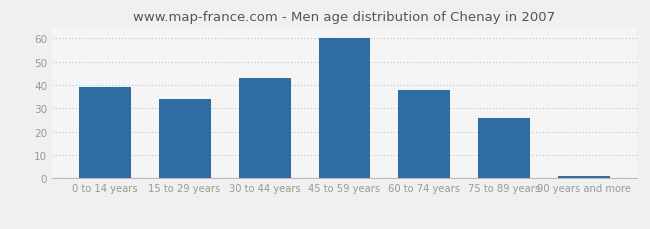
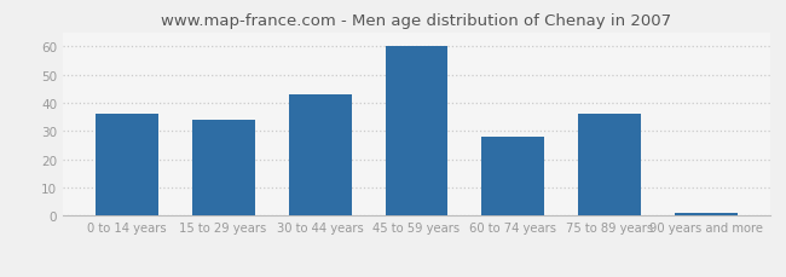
0 to 14 years: 39 -> 36
60 to 74 years: 38 -> 28
75 to 89 years: 26 -> 36
